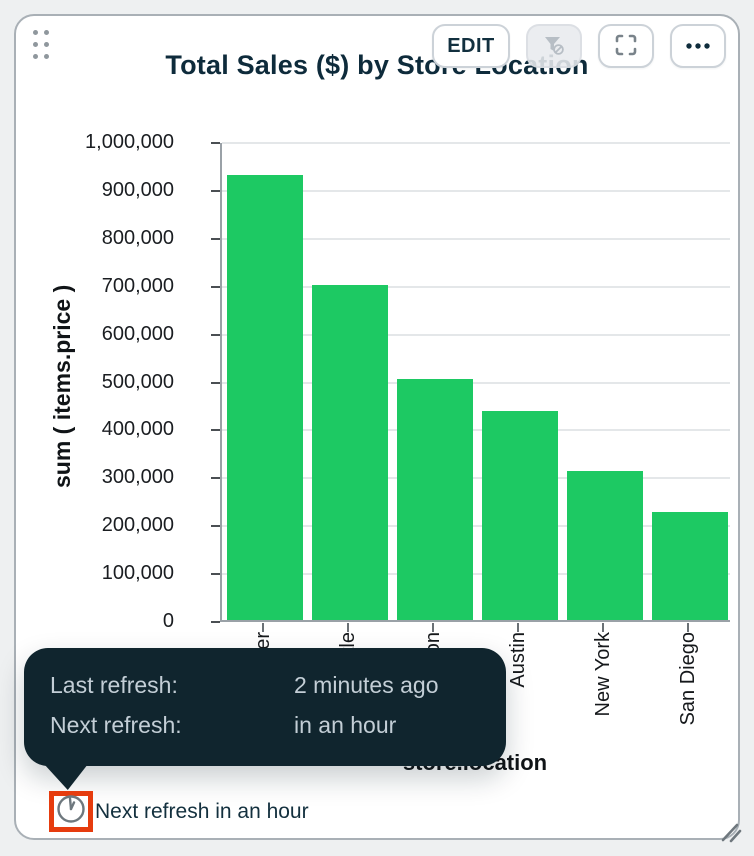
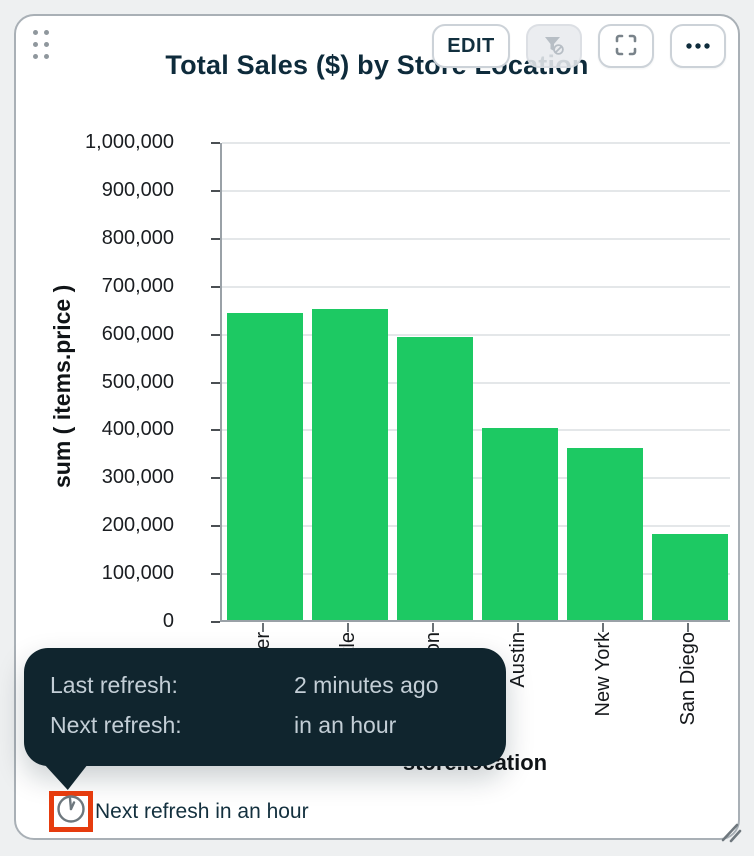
Denver: 930000 -> 640000
Seattle: 700000 -> 650000
Boston: 500000 -> 590000
Austin: 440000 -> 400000
New York: 310000 -> 360000
San Diego: 220000 -> 180000
